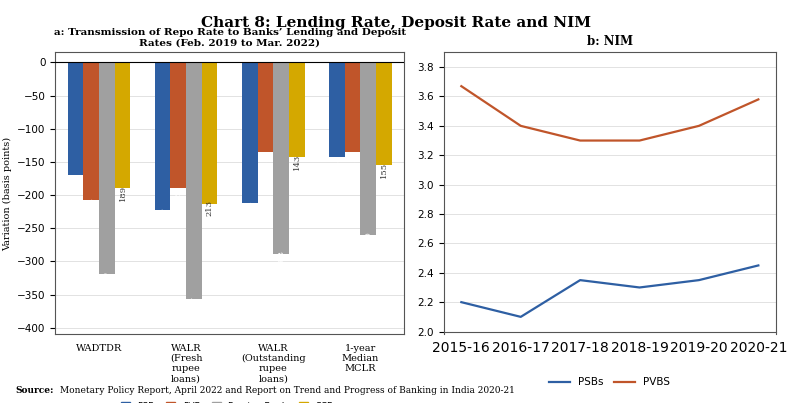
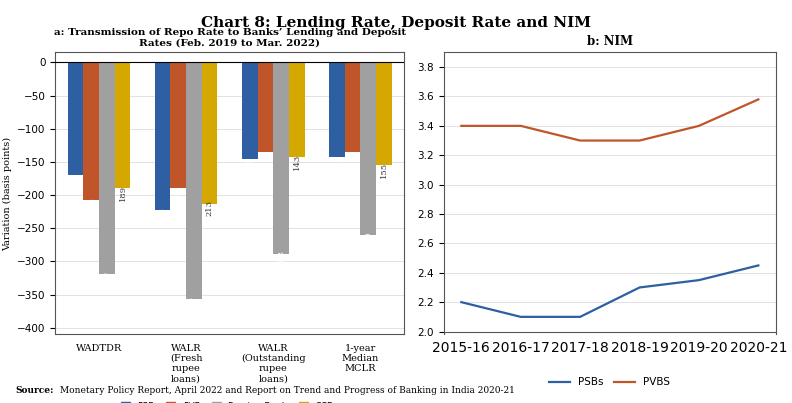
PSBs/WALR (Outstanding rupee loans): -212 -> -145
b: NIM/PVBS/2015-16: 3.67 -> 3.40
b: NIM/PSBs/2017-18: 2.35 -> 2.10
